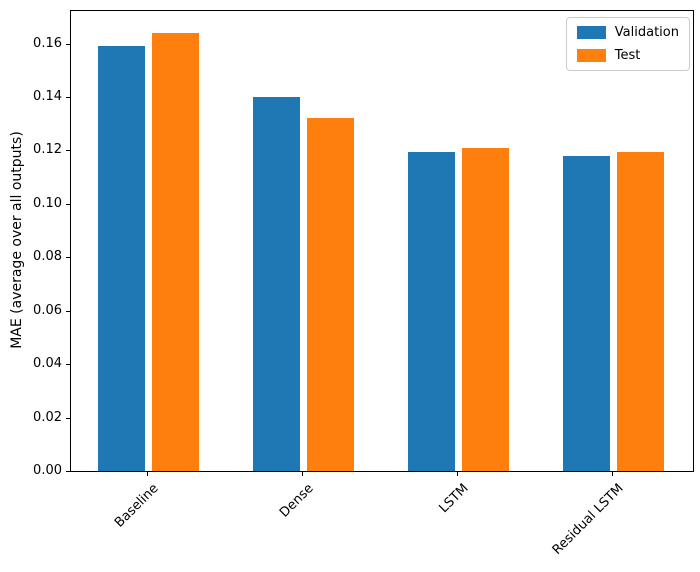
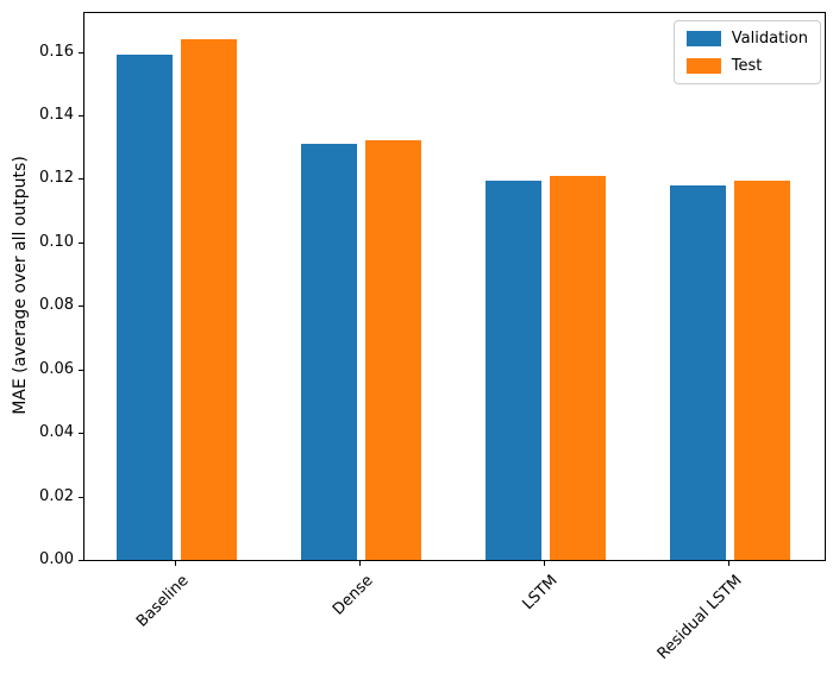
Validation/Dense: 0.140 -> 0.131
